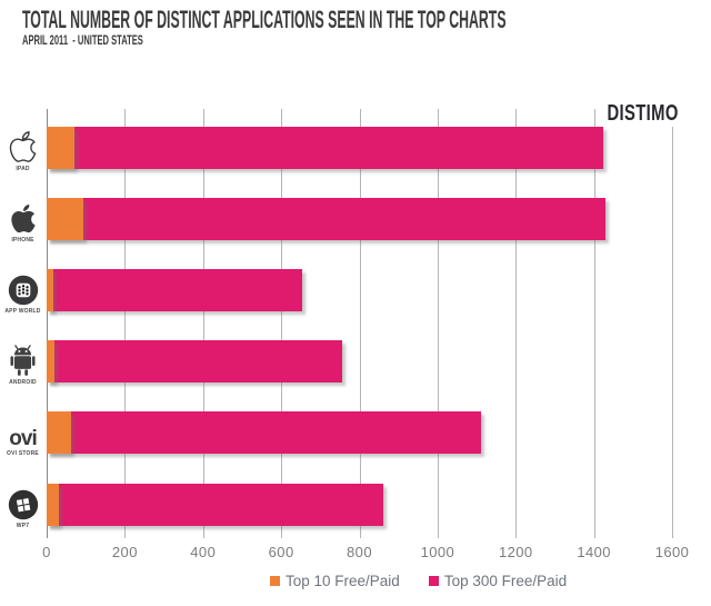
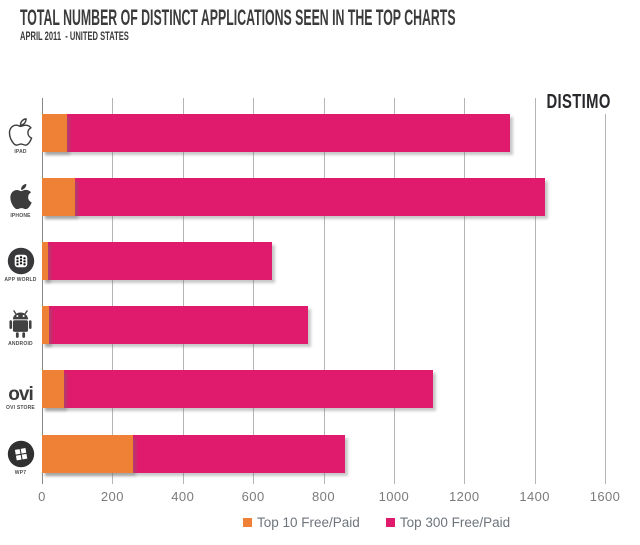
Top 300 Free/Paid/IPAD: 1420 -> 1330
Top 10 Free/Paid/WP7: 30 -> 260
